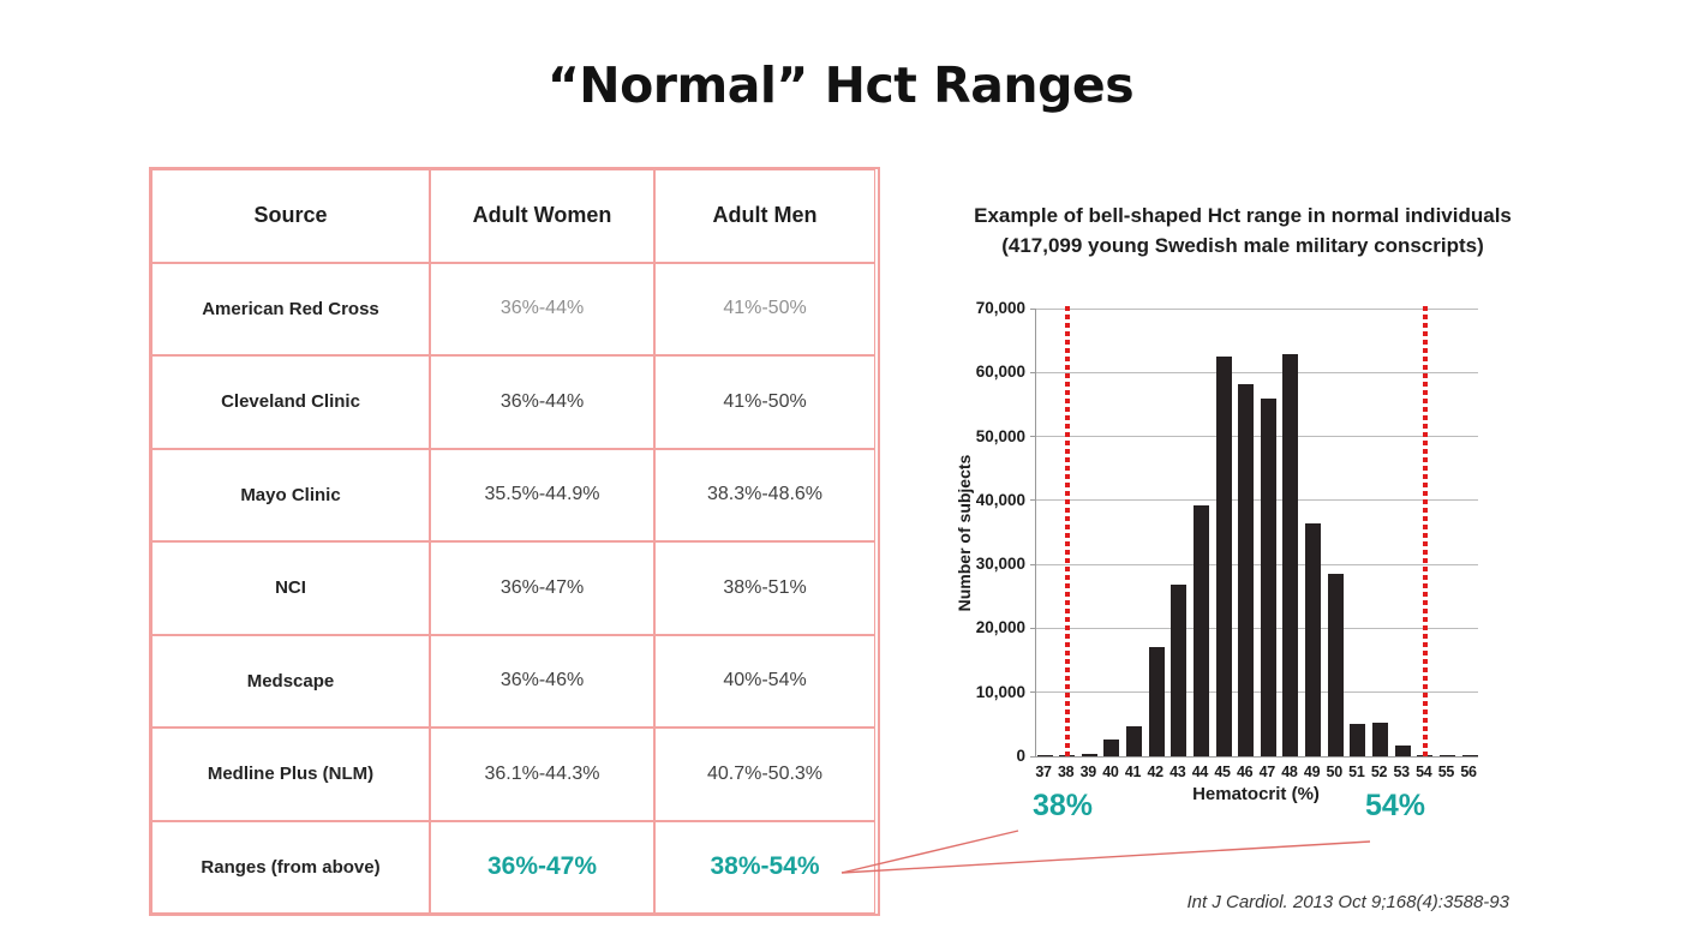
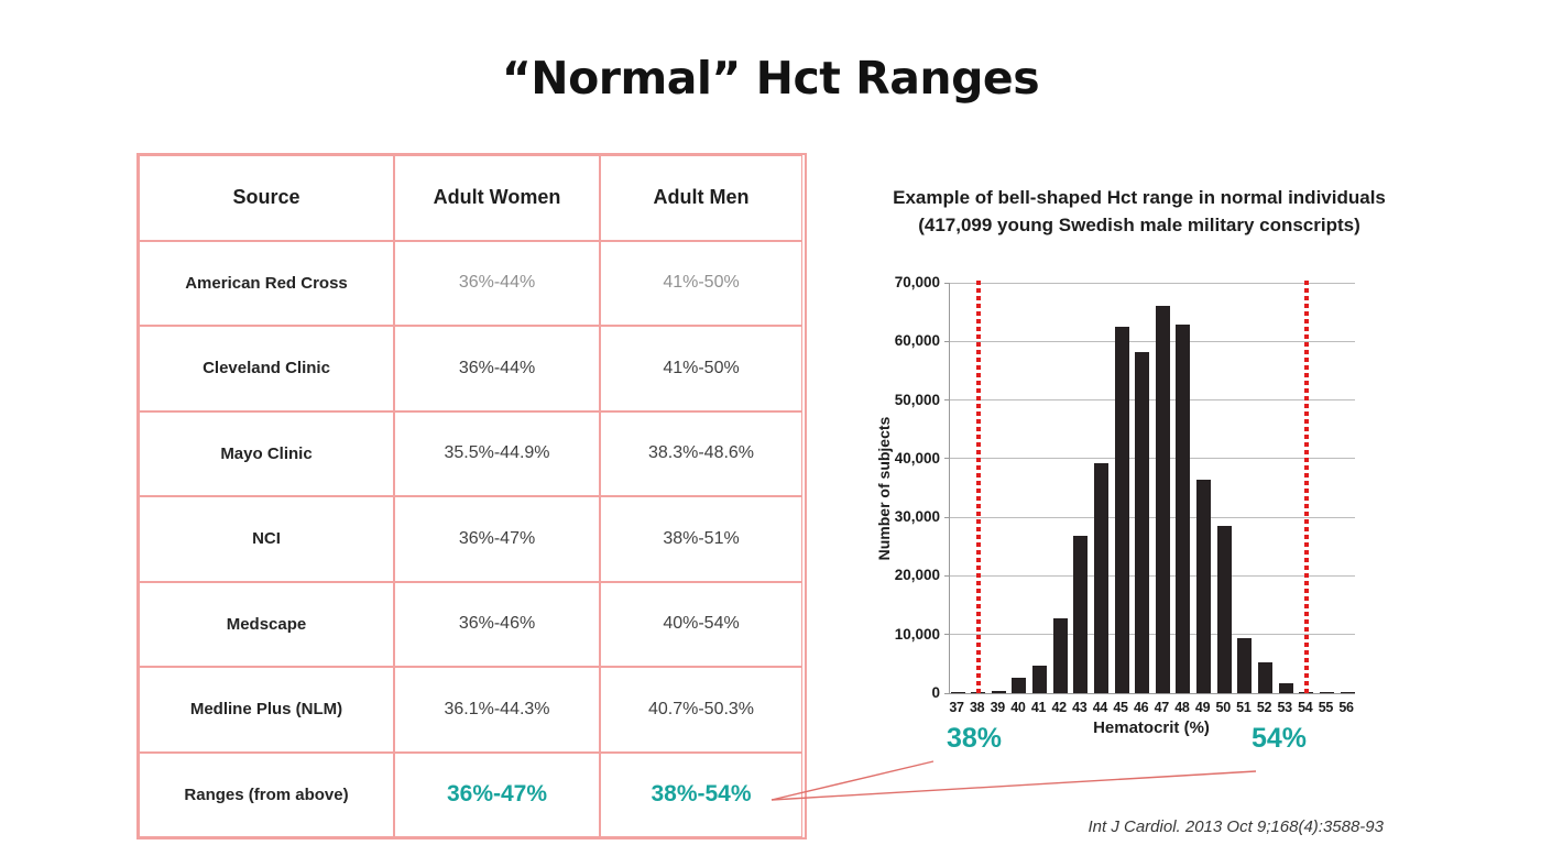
42: 17000 -> 13000
47: 56000 -> 66000
51: 5000 -> 9000
